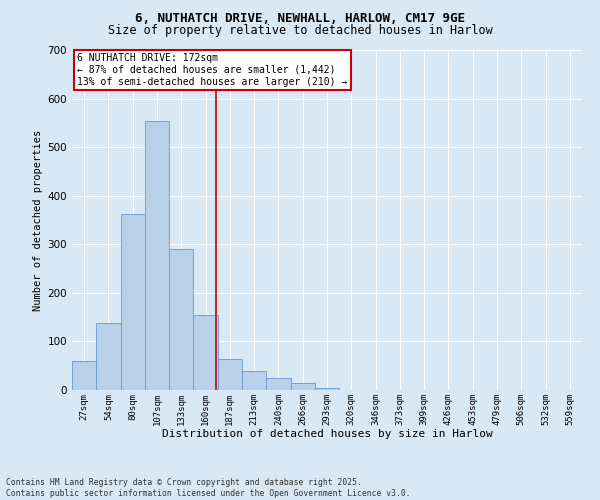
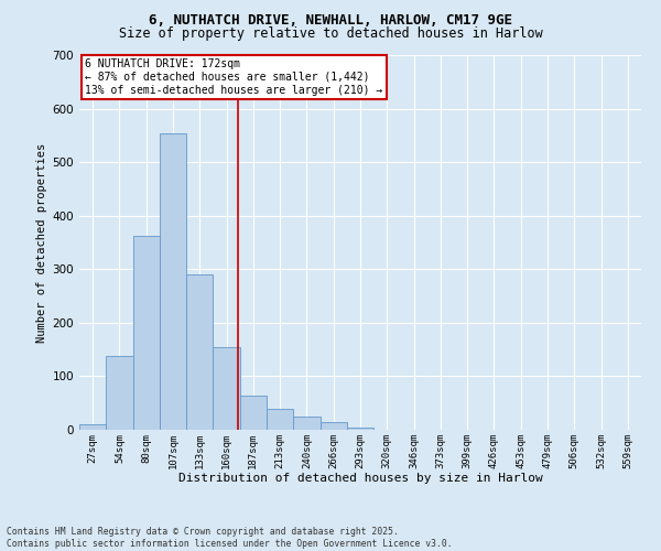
27sqm: 60 -> 10
